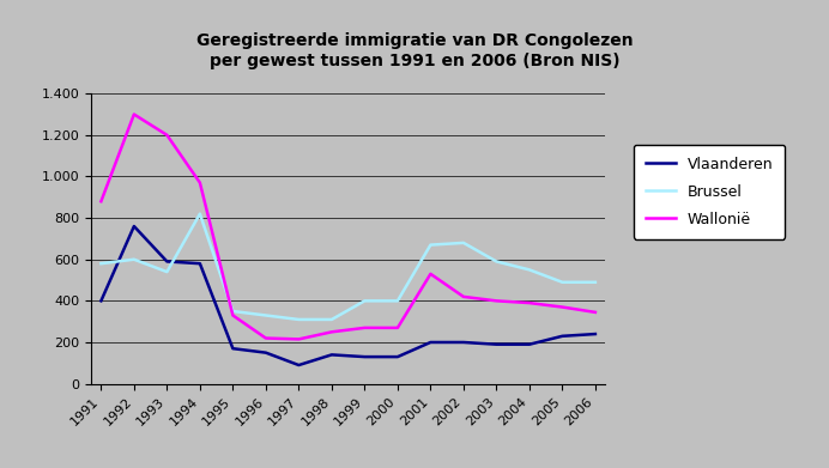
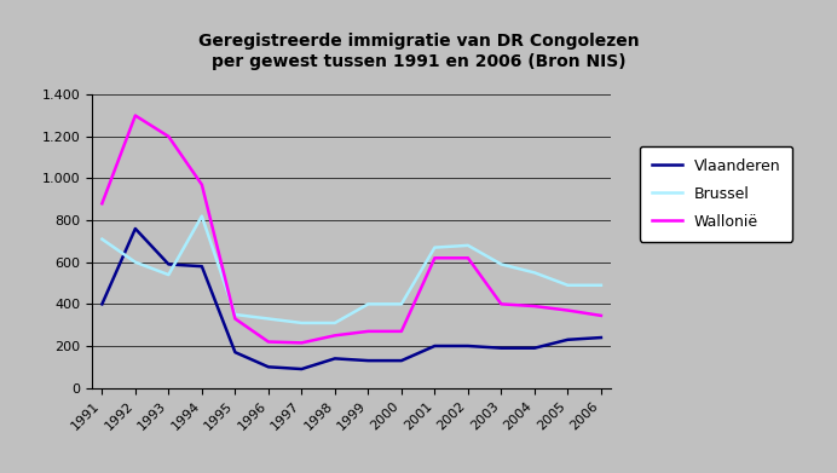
Brussel/1991: 580 -> 710
Vlaanderen/1996: 150 -> 100
Wallonië/2001: 530 -> 620
Wallonië/2002: 420 -> 620
